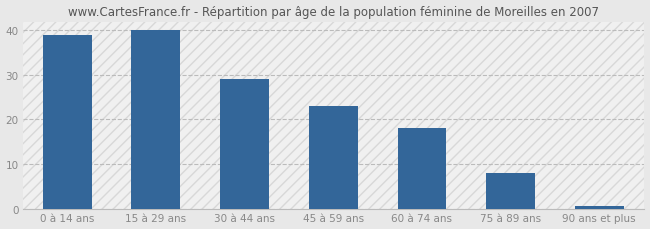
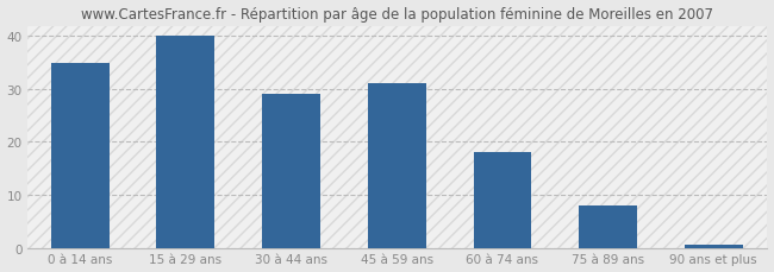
0 à 14 ans: 39.0 -> 35.0
45 à 59 ans: 23.0 -> 31.0
